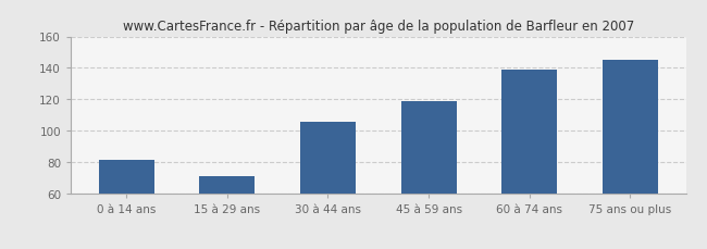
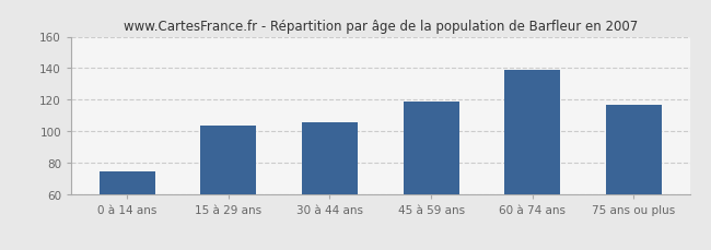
0 à 14 ans: 82 -> 75
15 à 29 ans: 71 -> 104
75 ans ou plus: 145 -> 117
